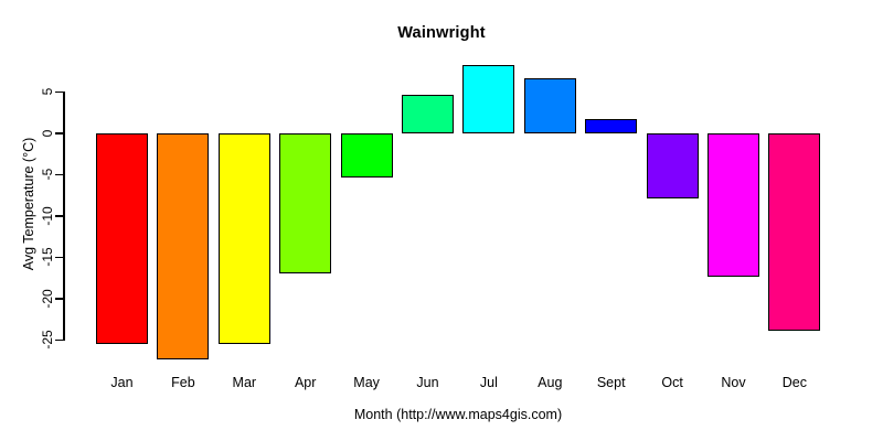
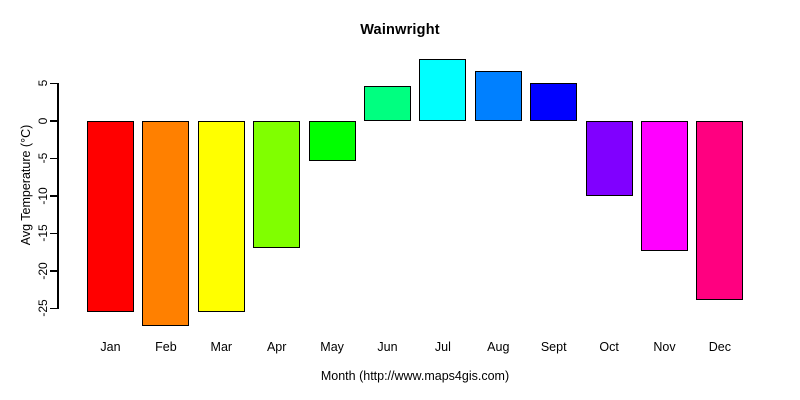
Sept: 2 -> 5
Oct: -8 -> -10
